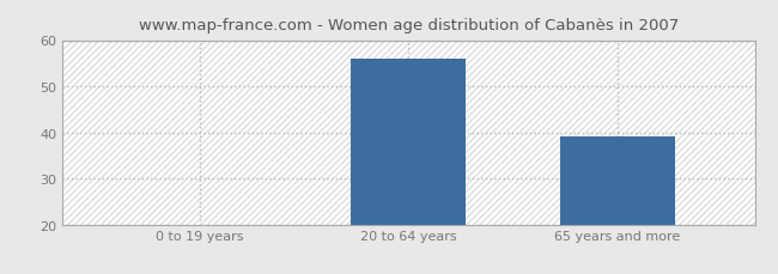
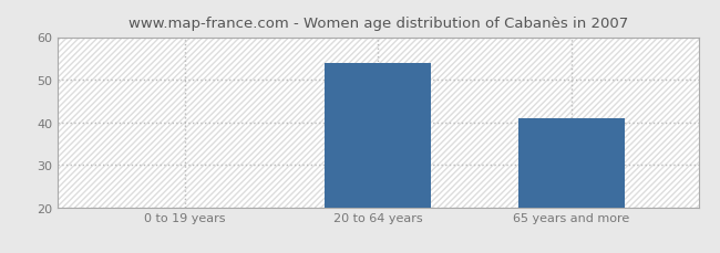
20 to 64 years: 56 -> 54
65 years and more: 39 -> 41
